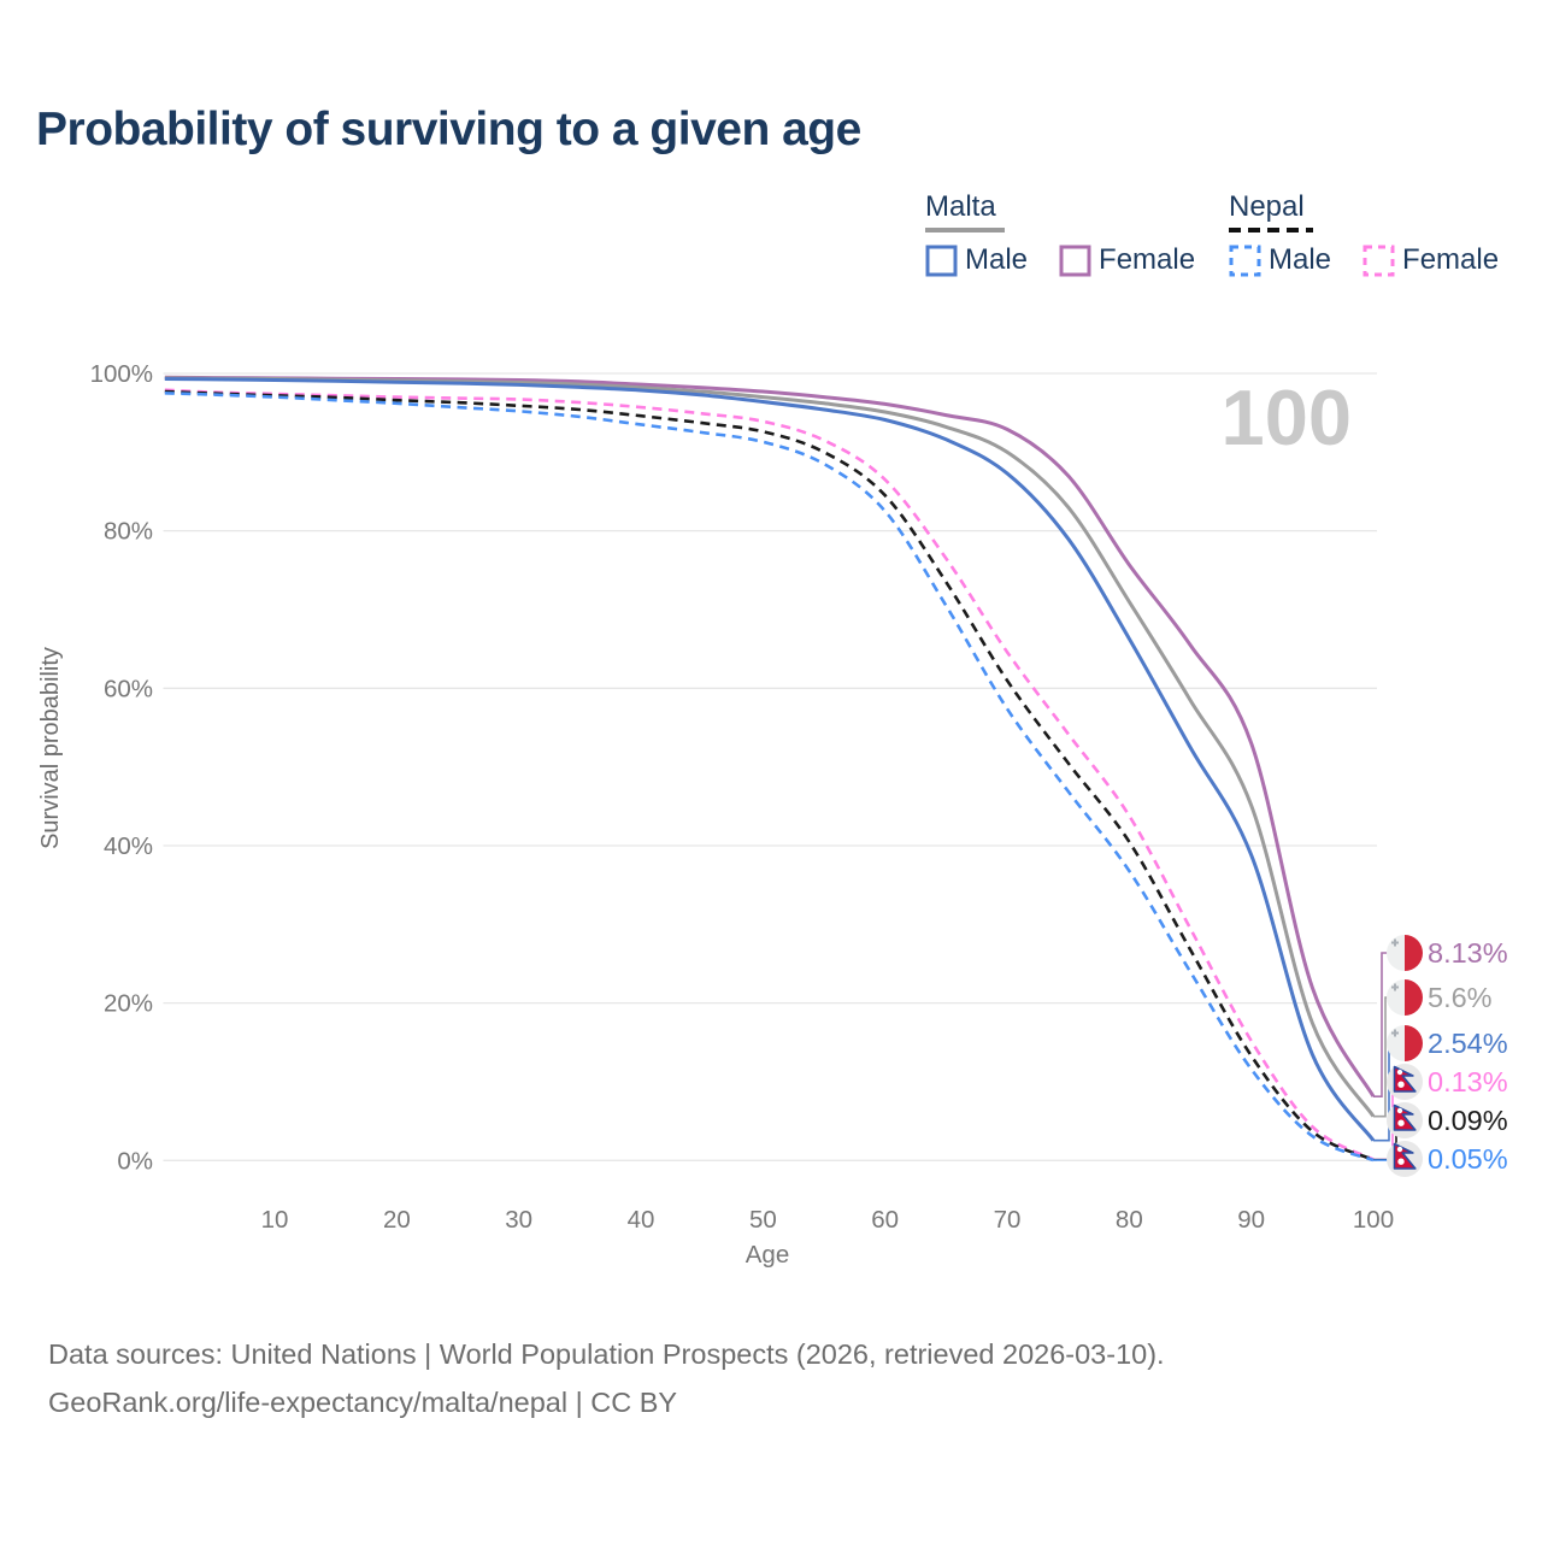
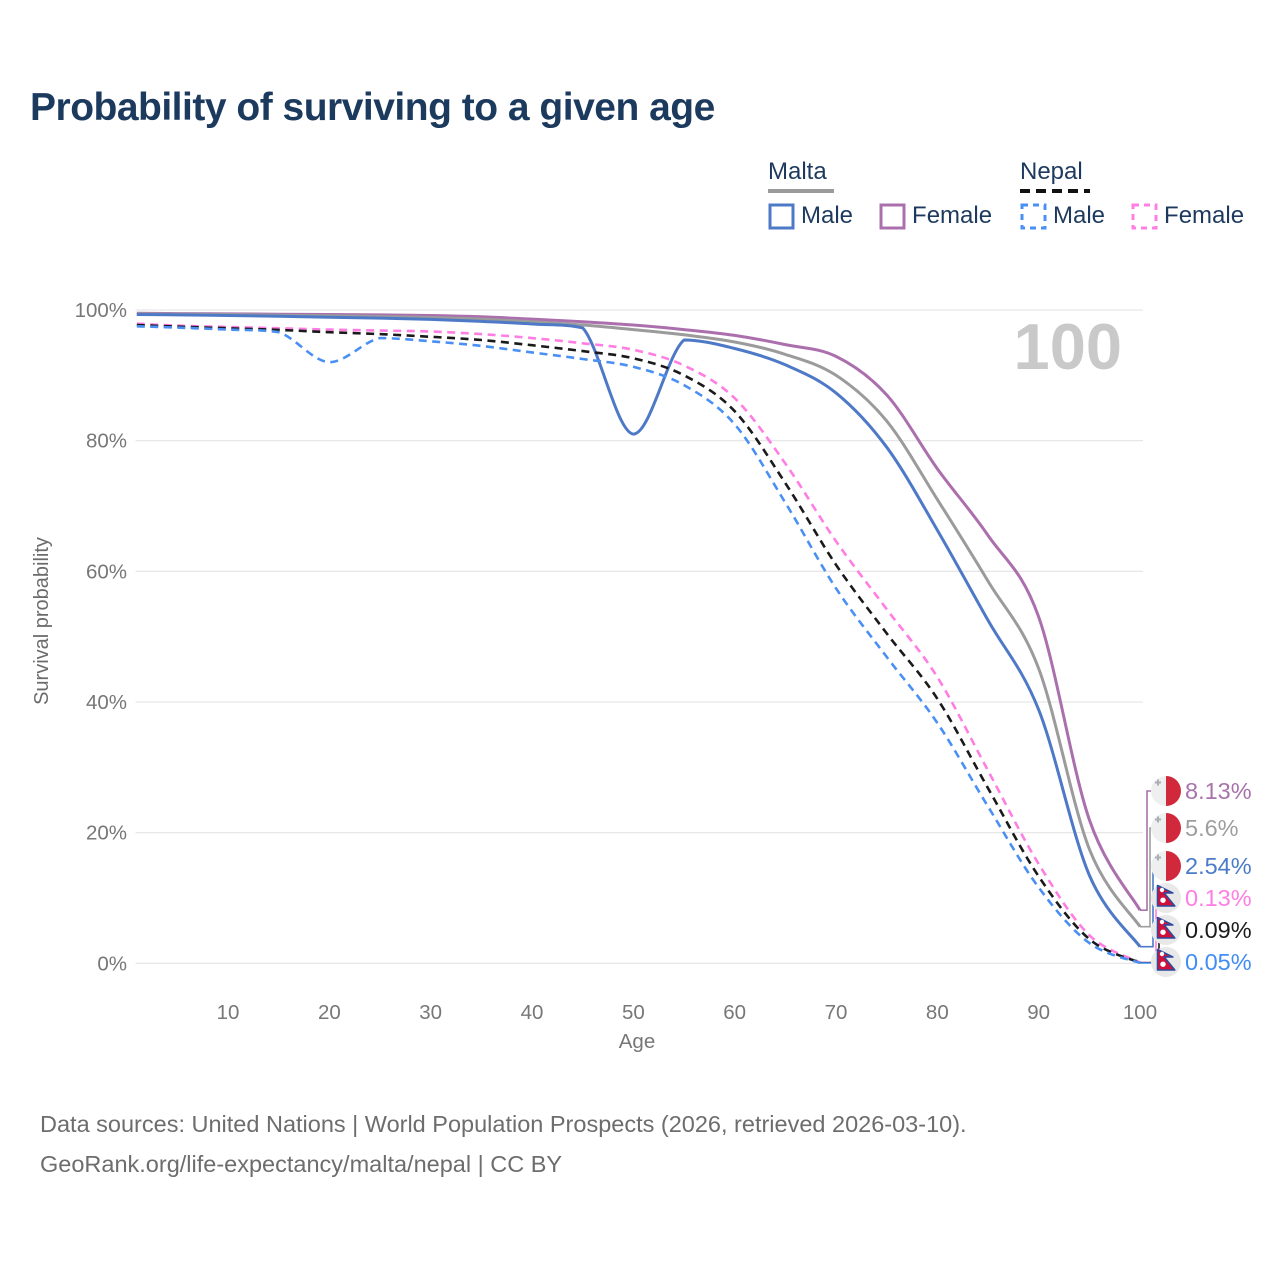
Nepal Male/20: 96% -> 92%
Malta Male/50: 96% -> 81%
